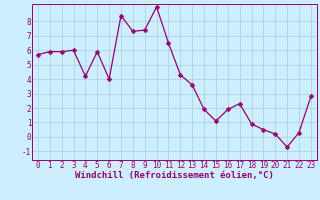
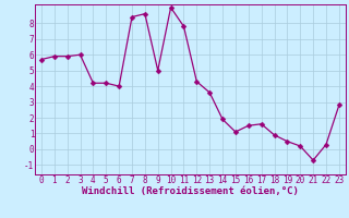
5: 5.9 -> 4.2
8: 7.3 -> 8.6
9: 7.4 -> 5.0
11: 6.5 -> 7.8
16: 1.9 -> 1.5
17: 2.3 -> 1.6
